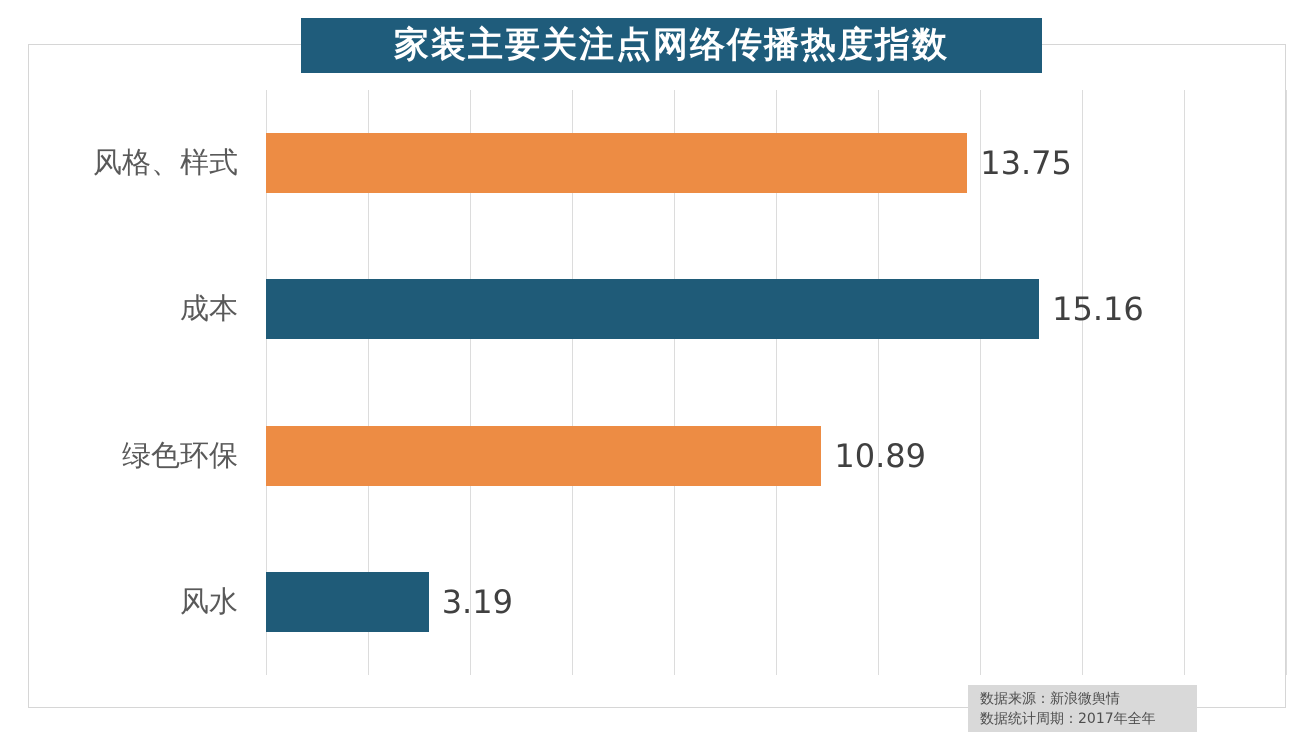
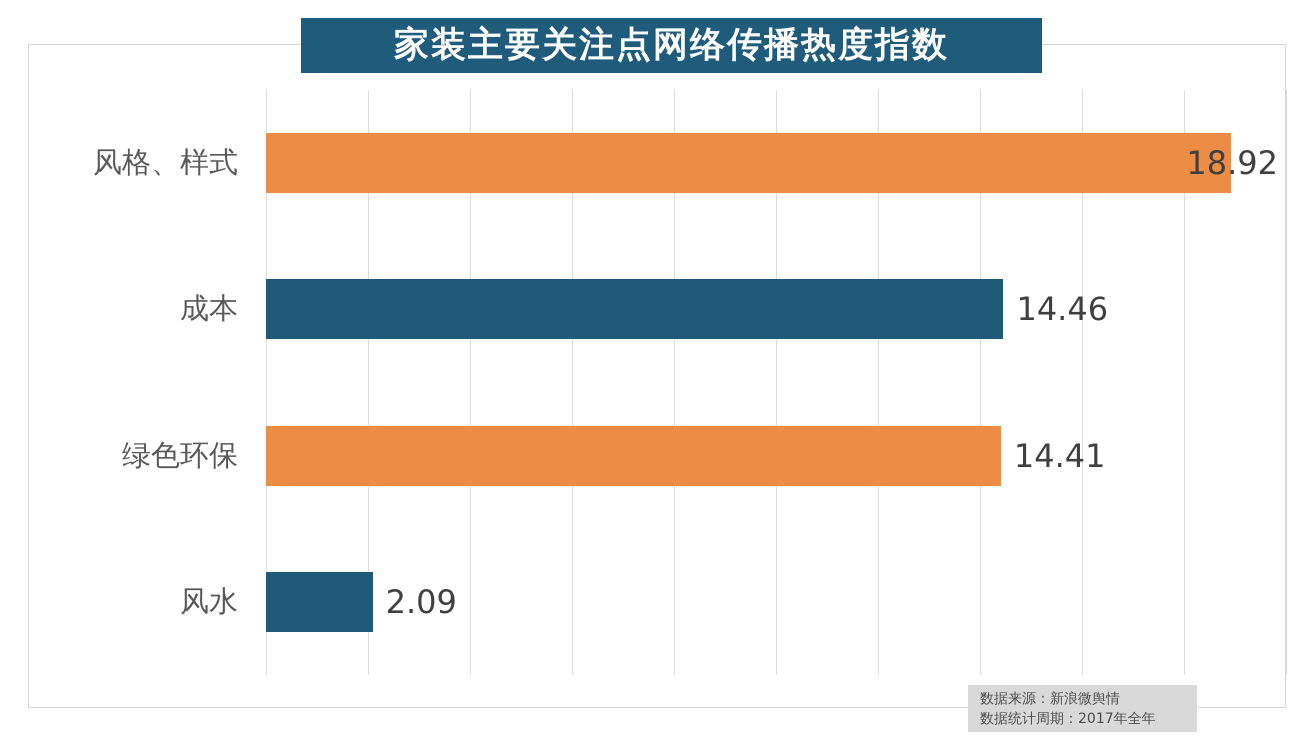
风格、样式: 13.75 -> 18.92
成本: 15.16 -> 14.46
绿色环保: 10.89 -> 14.41
风水: 3.19 -> 2.09
